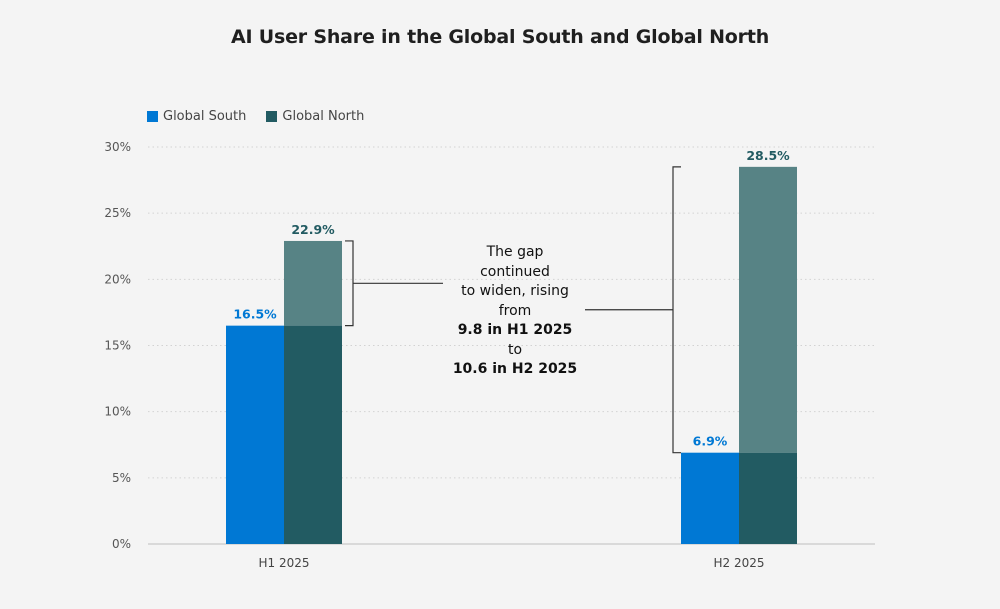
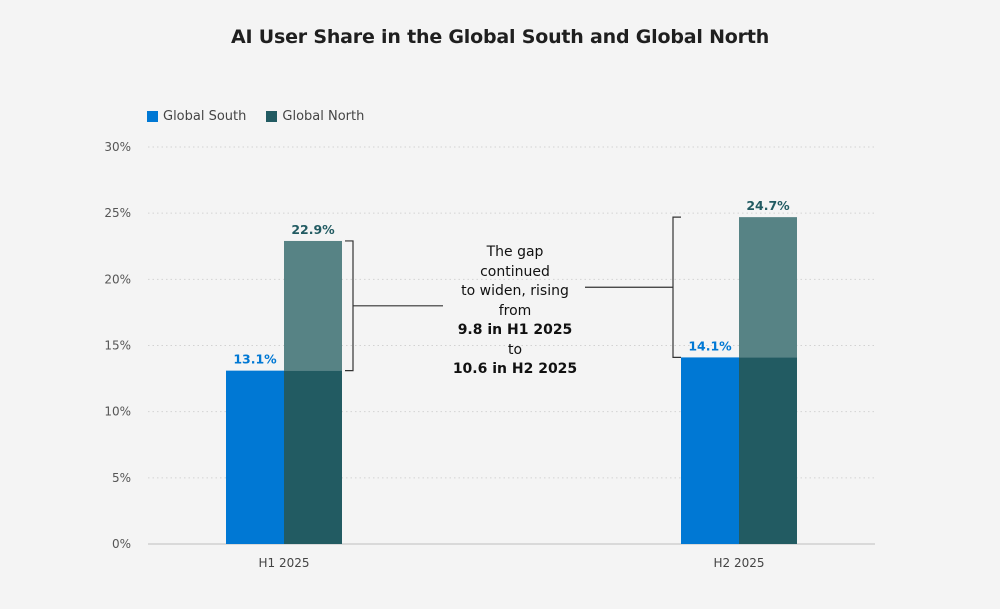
Global South/H1 2025: 16.5% -> 13.1%
Global South/H2 2025: 6.9% -> 14.1%
Global North/H2 2025: 28.5% -> 24.7%
